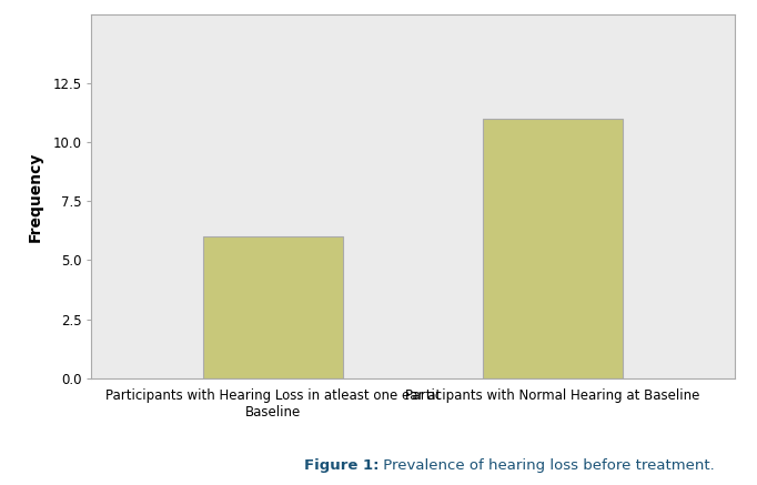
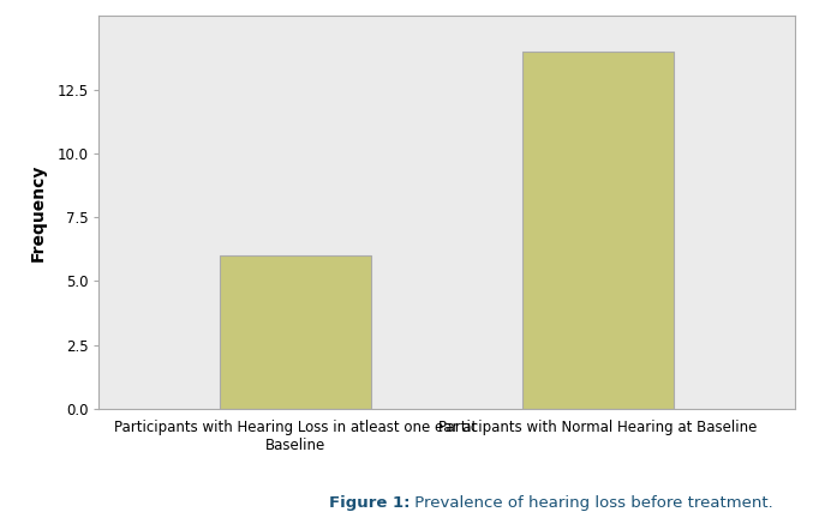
Participants with Normal Hearing at Baseline: 11 -> 14
